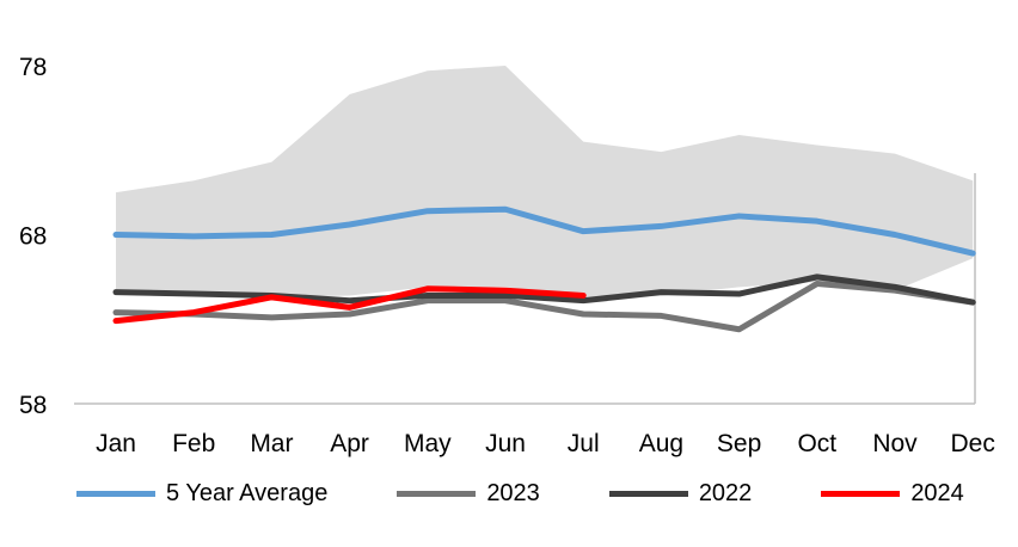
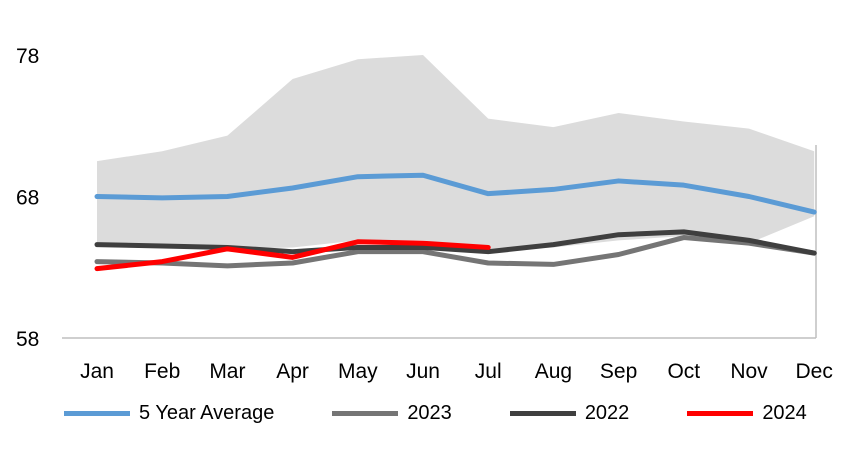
2023/Sep: 62.4 -> 63.9
2022/Sep: 64.5 -> 65.3
